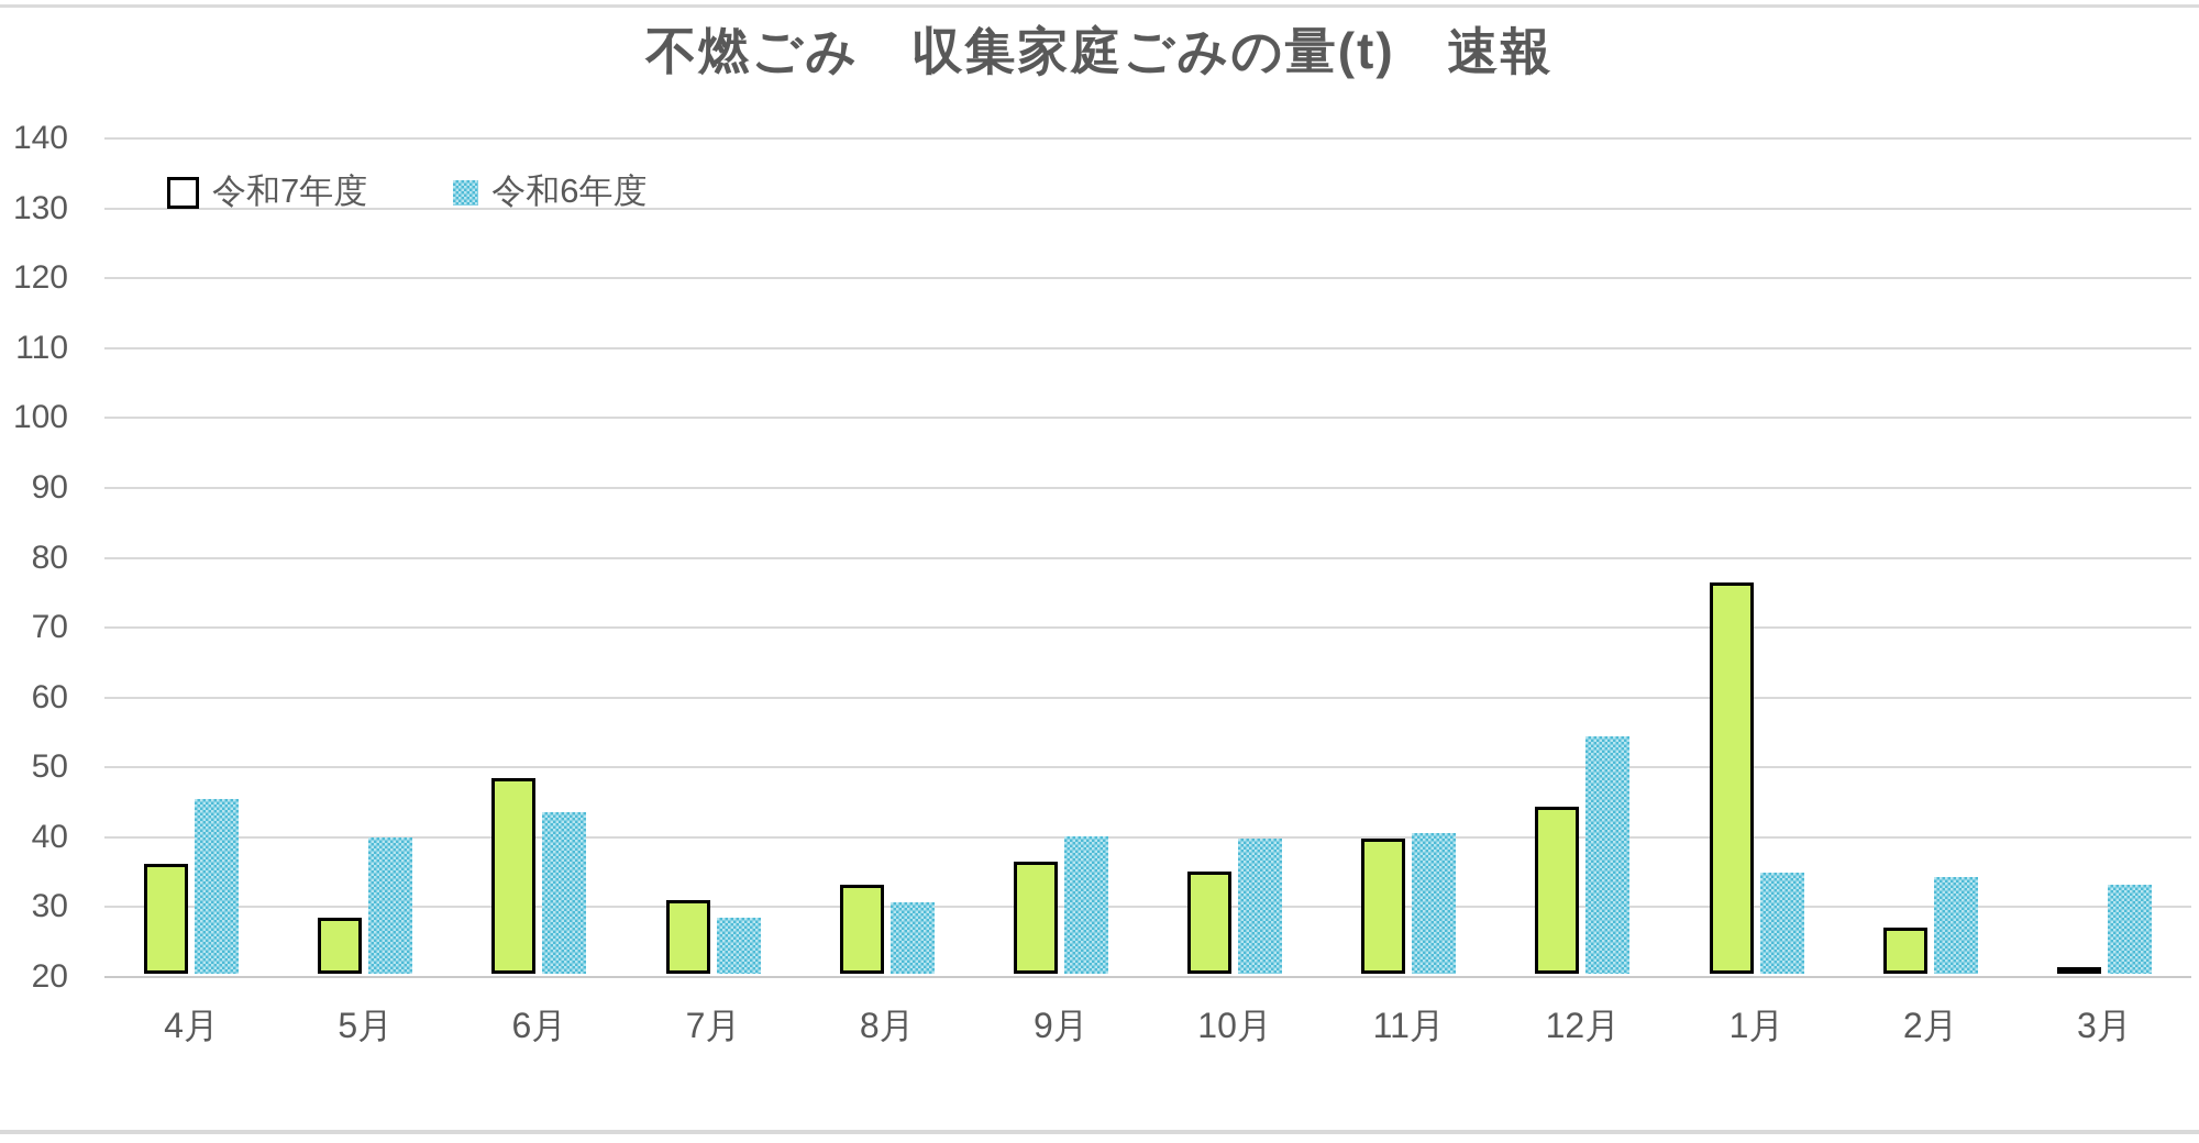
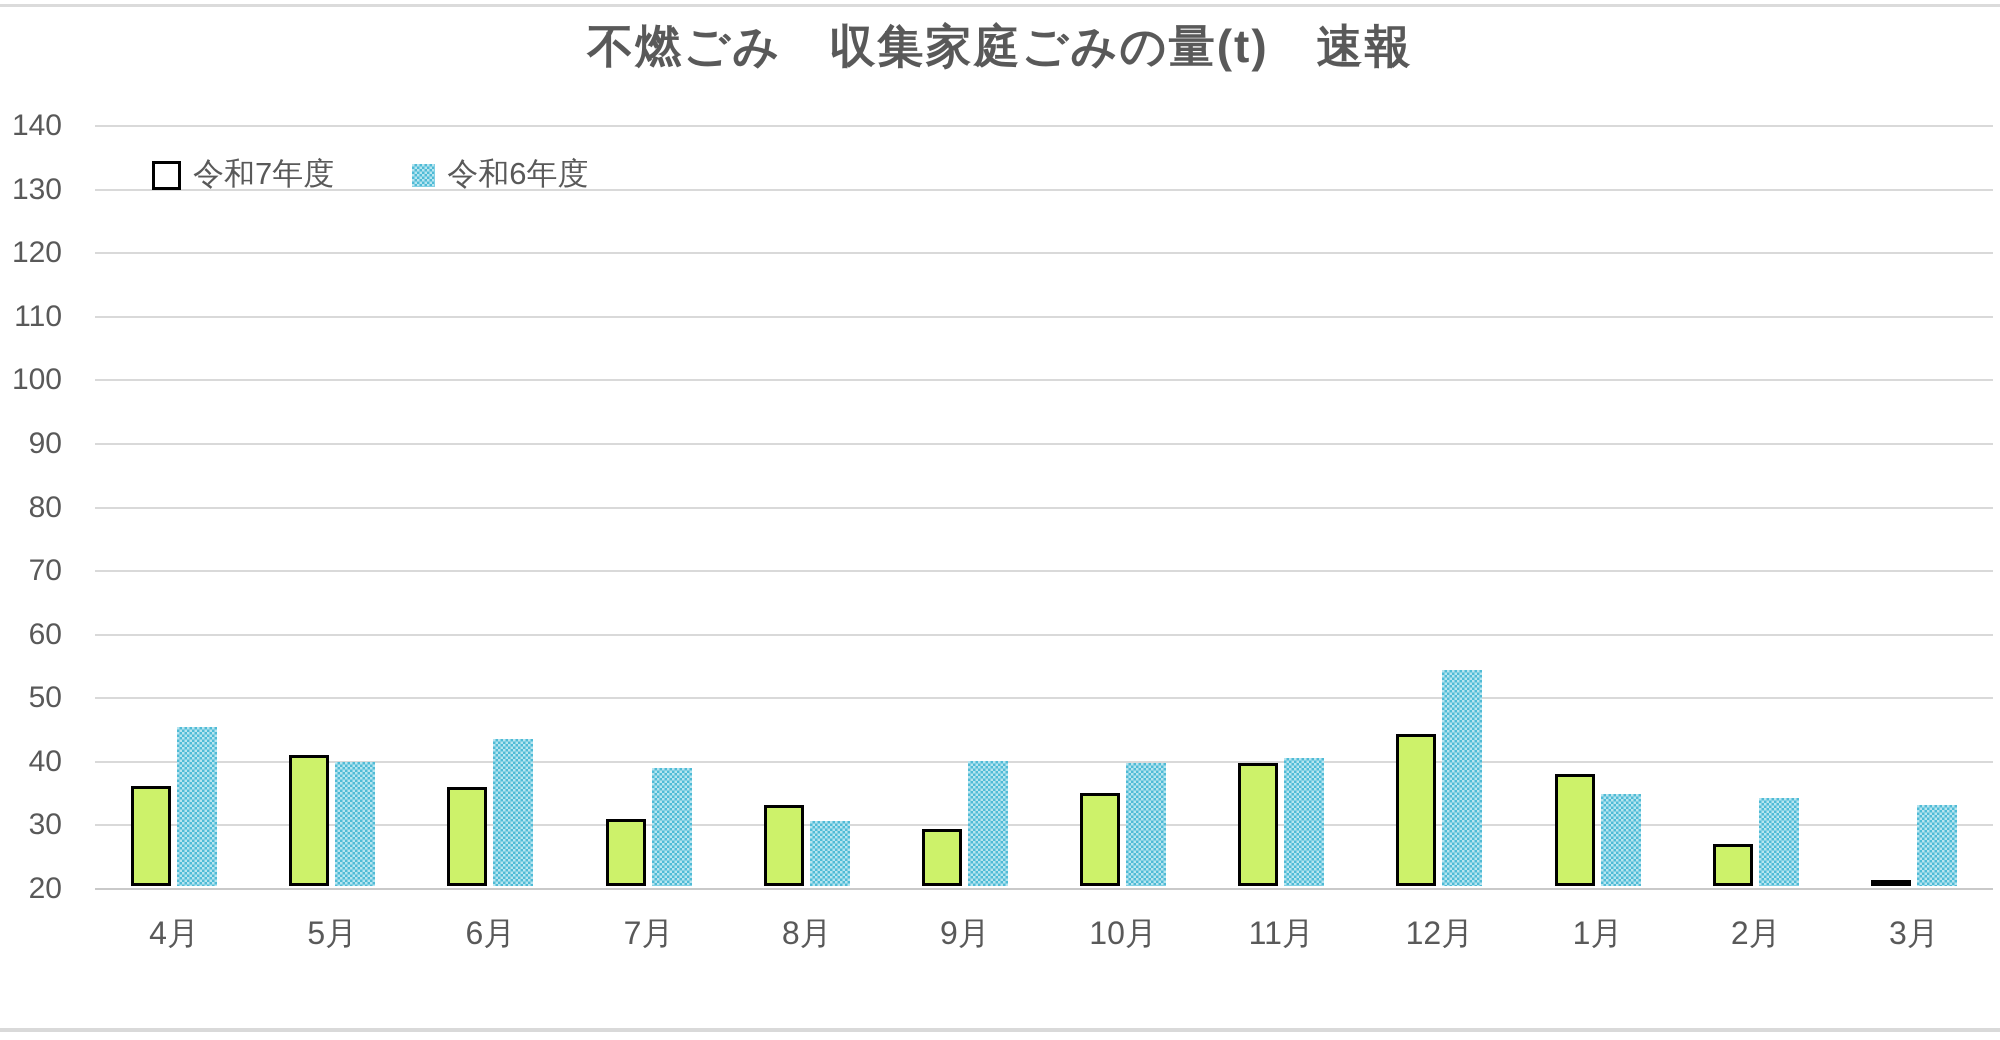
令和7年度/5月: 28 -> 41
令和7年度/6月: 48 -> 36
令和6年度/7月: 28 -> 38
令和7年度/9月: 36 -> 29
令和7年度/1月: 76 -> 38
